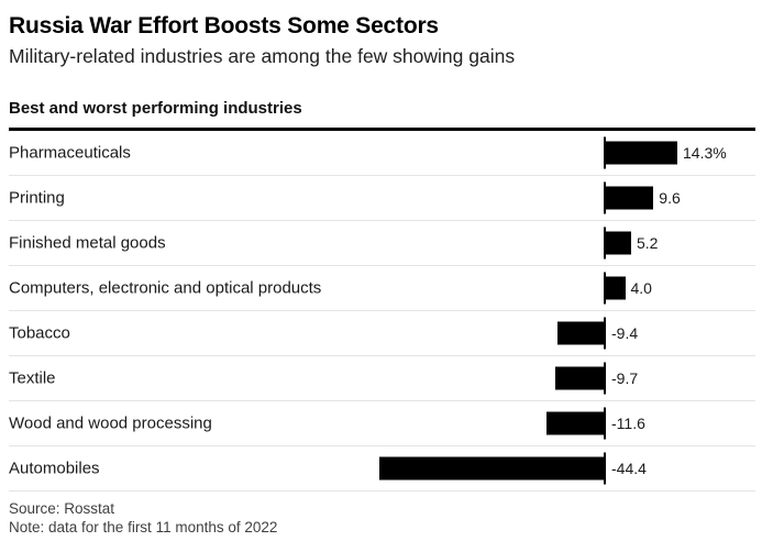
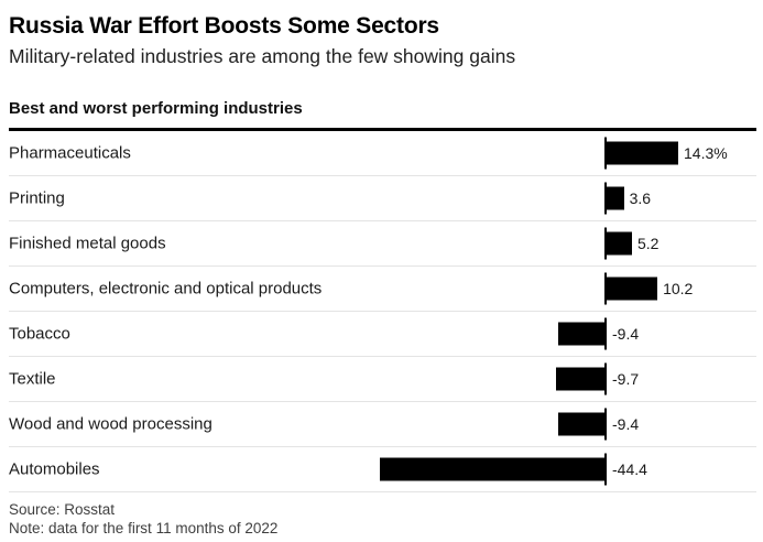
Printing: 9.6 -> 3.6
Computers, electronic and optical products: 4.0 -> 10.2
Wood and wood processing: -11.6 -> -9.4
